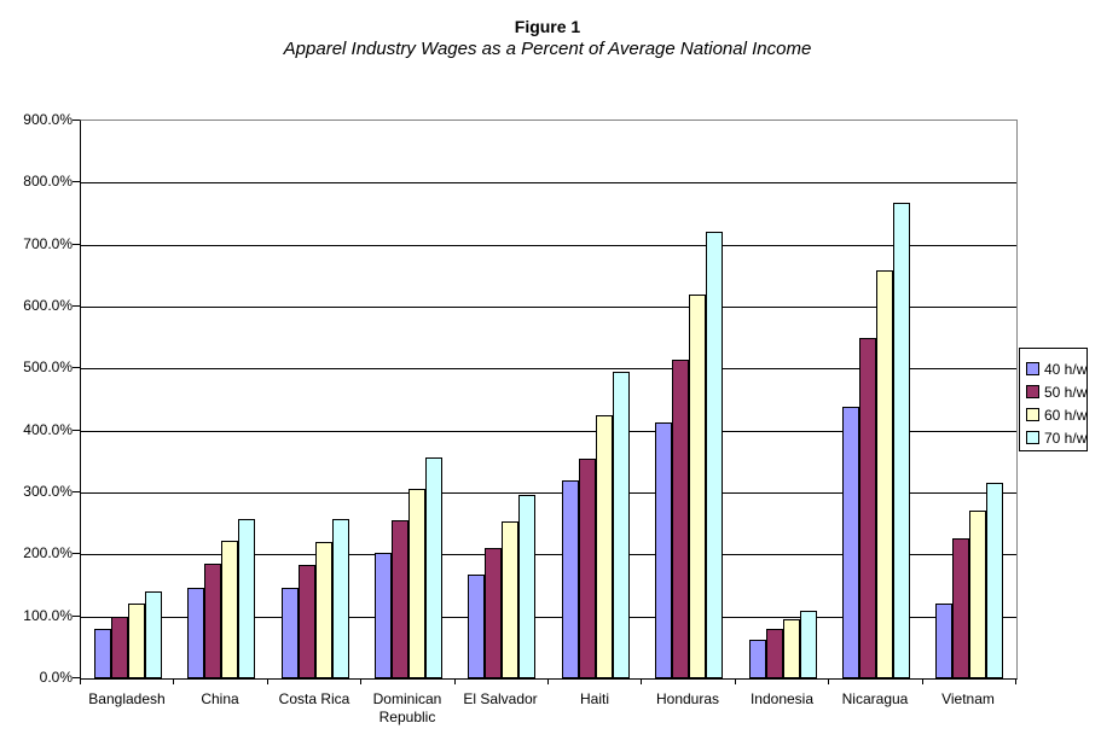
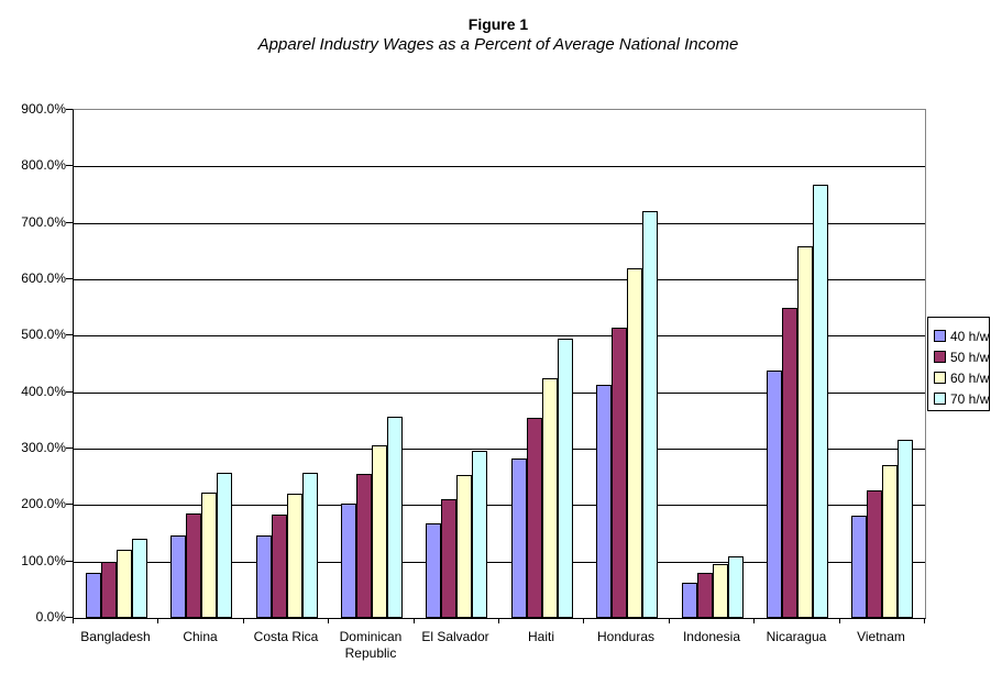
40 h/w/Haiti: 320% -> 280%
40 h/w/Vietnam: 120% -> 180%
